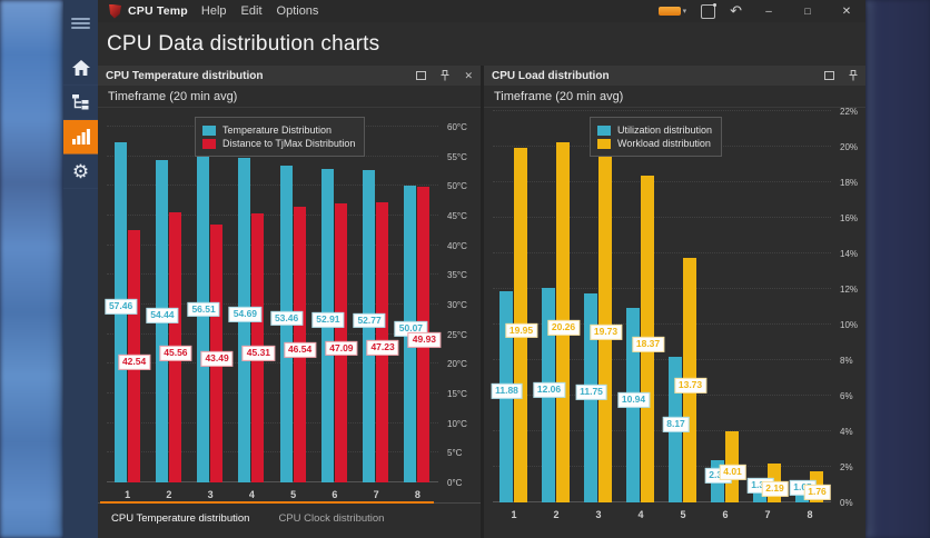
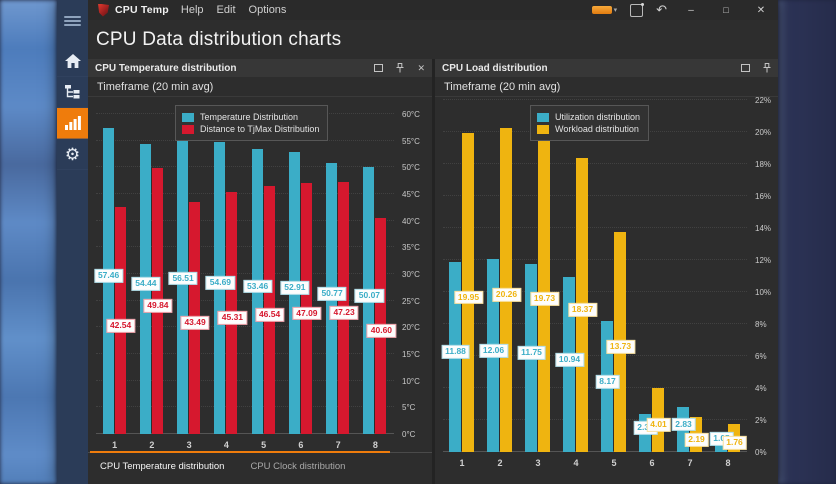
CPU Temperature distribution/Distance to TjMax Distribution/2: 45.56 -> 49.84
CPU Temperature distribution/Temperature Distribution/7: 52.77 -> 50.77
CPU Temperature distribution/Distance to TjMax Distribution/8: 49.93 -> 40.60
CPU Load distribution/Utilization distribution/7: 1.31 -> 2.83
